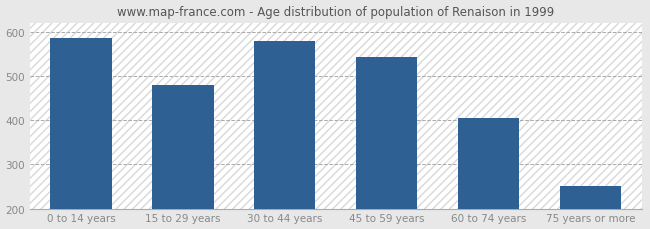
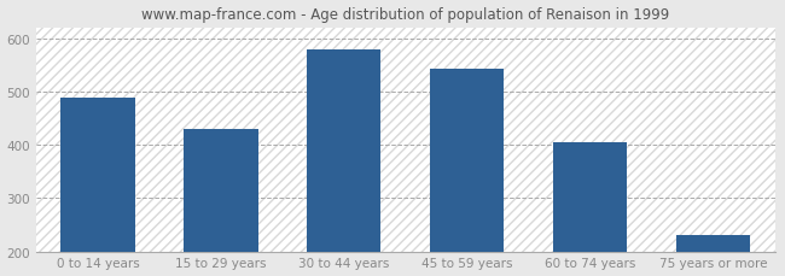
0 to 14 years: 585 -> 488
15 to 29 years: 480 -> 430
75 years or more: 250 -> 230
